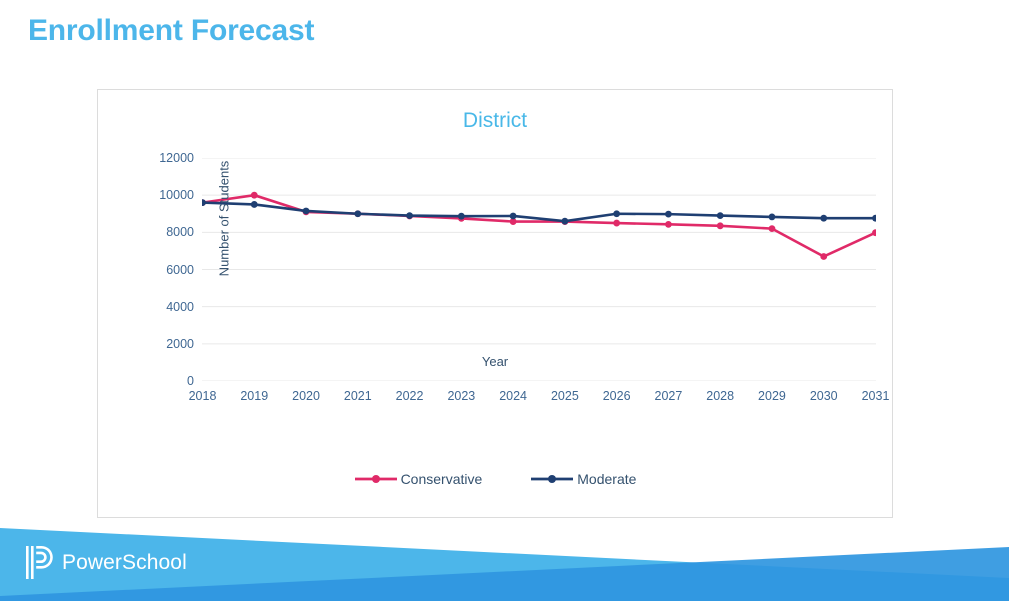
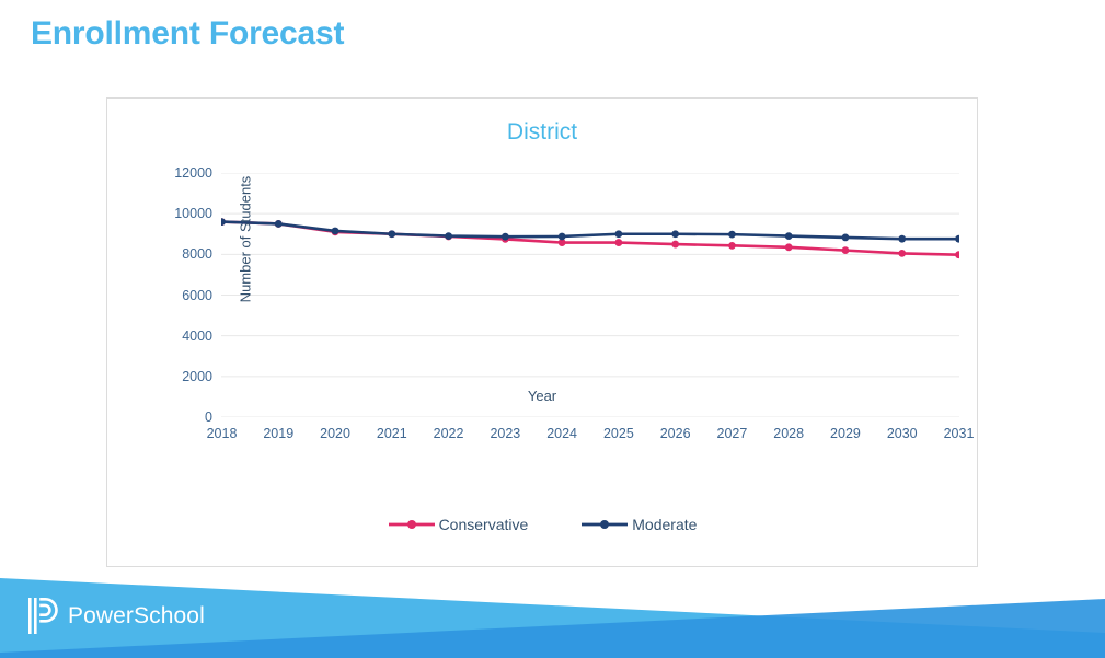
Conservative/2019: 10000 -> 9500
Moderate/2025: 8600 -> 9000
Conservative/2030: 6700 -> 8000
